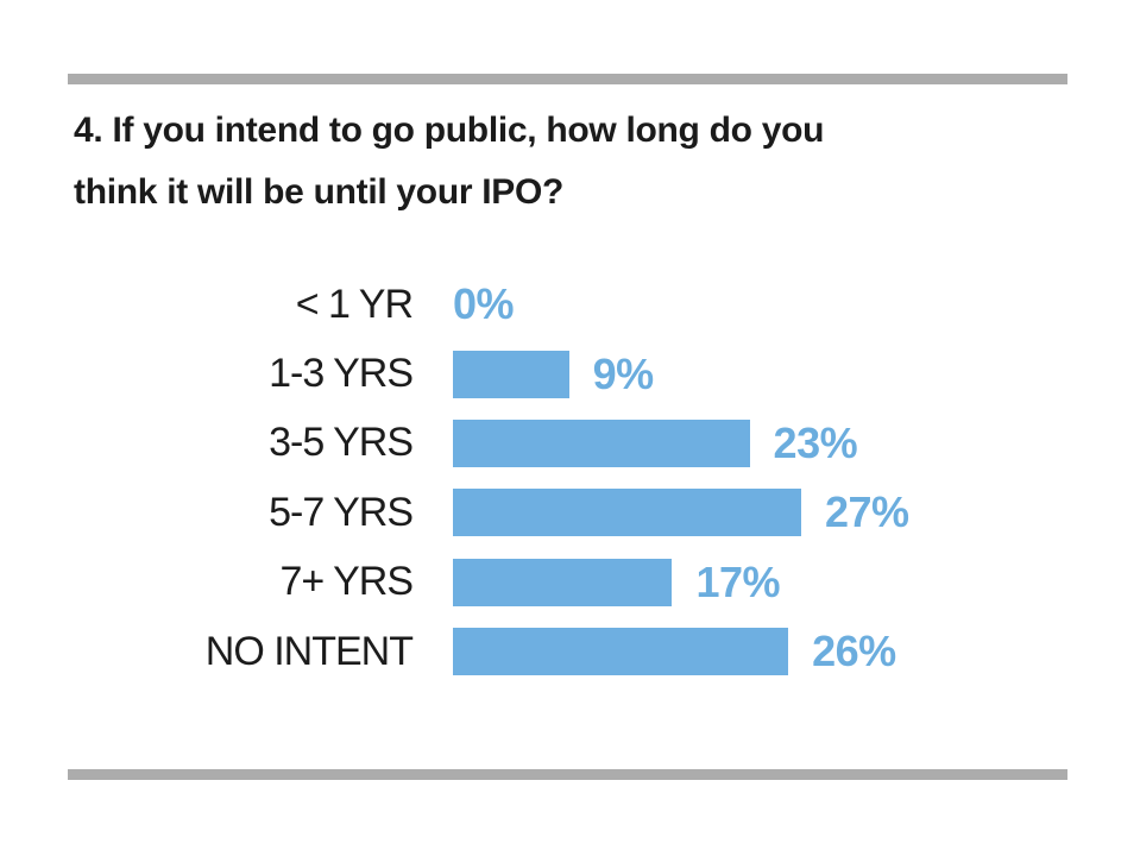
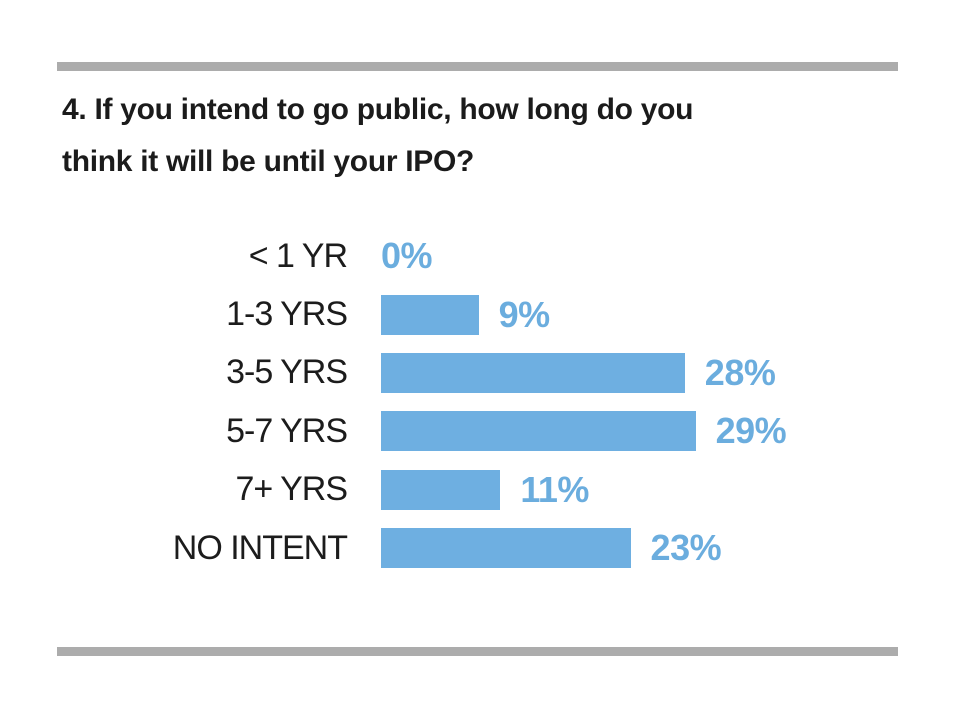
3-5 YRS: 23% -> 28%
5-7 YRS: 27% -> 29%
7+ YRS: 17% -> 11%
NO INTENT: 26% -> 23%
